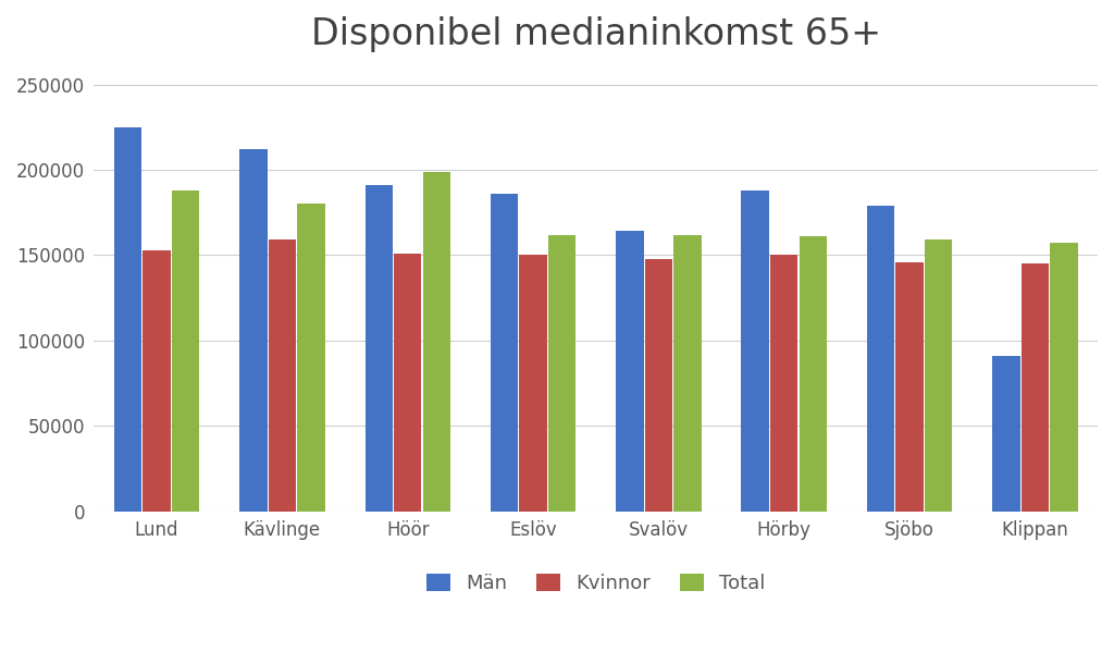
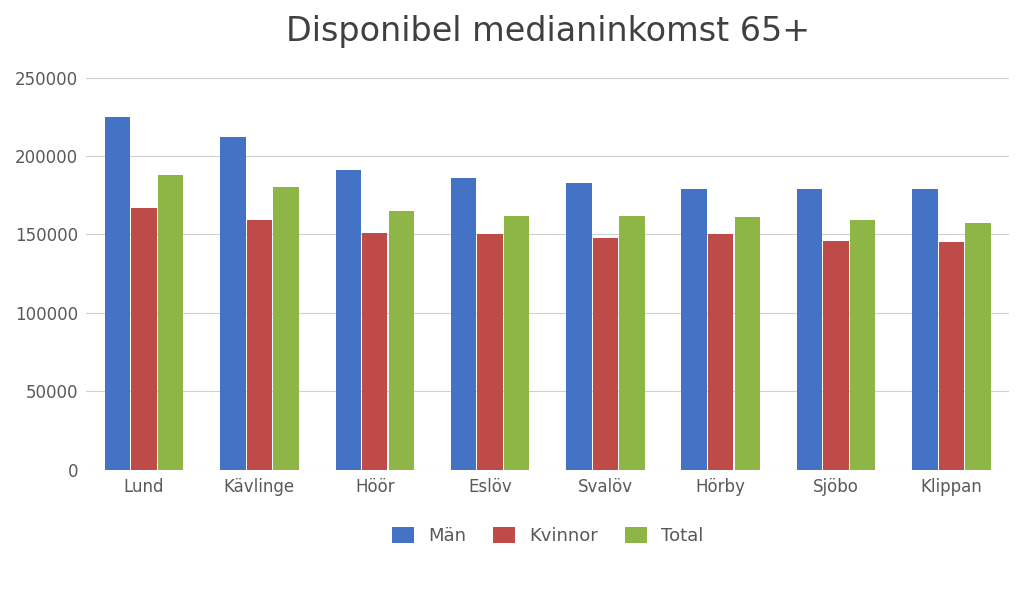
Kvinnor/Lund: 153000 -> 167000
Total/Höör: 199000 -> 165000
Män/Svalöv: 164000 -> 183000
Män/Hörby: 188000 -> 179000
Män/Klippan: 91000 -> 179000
